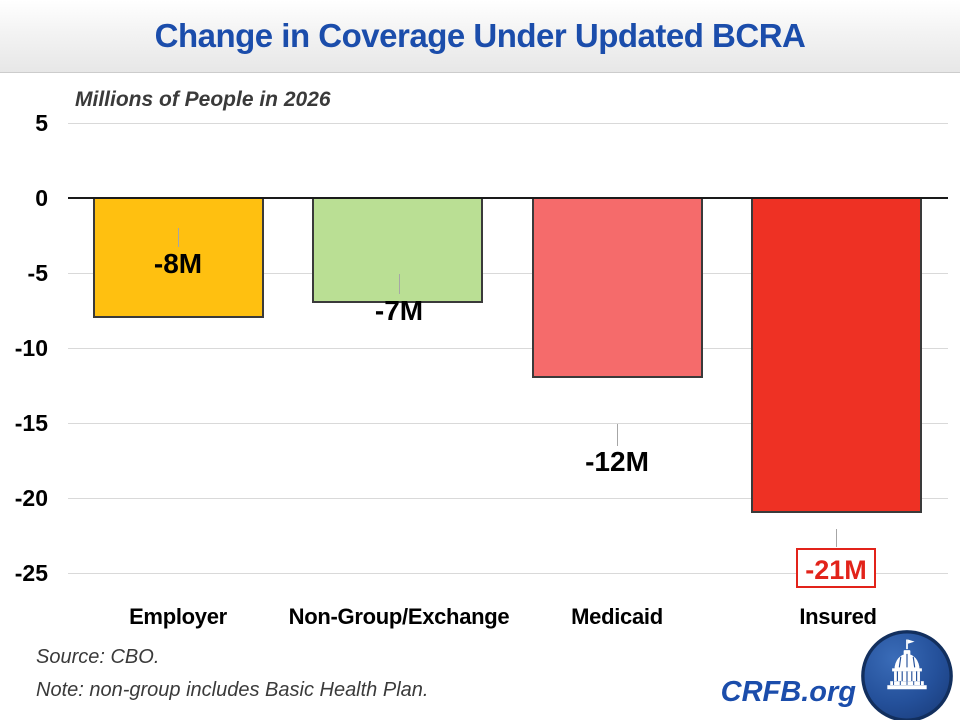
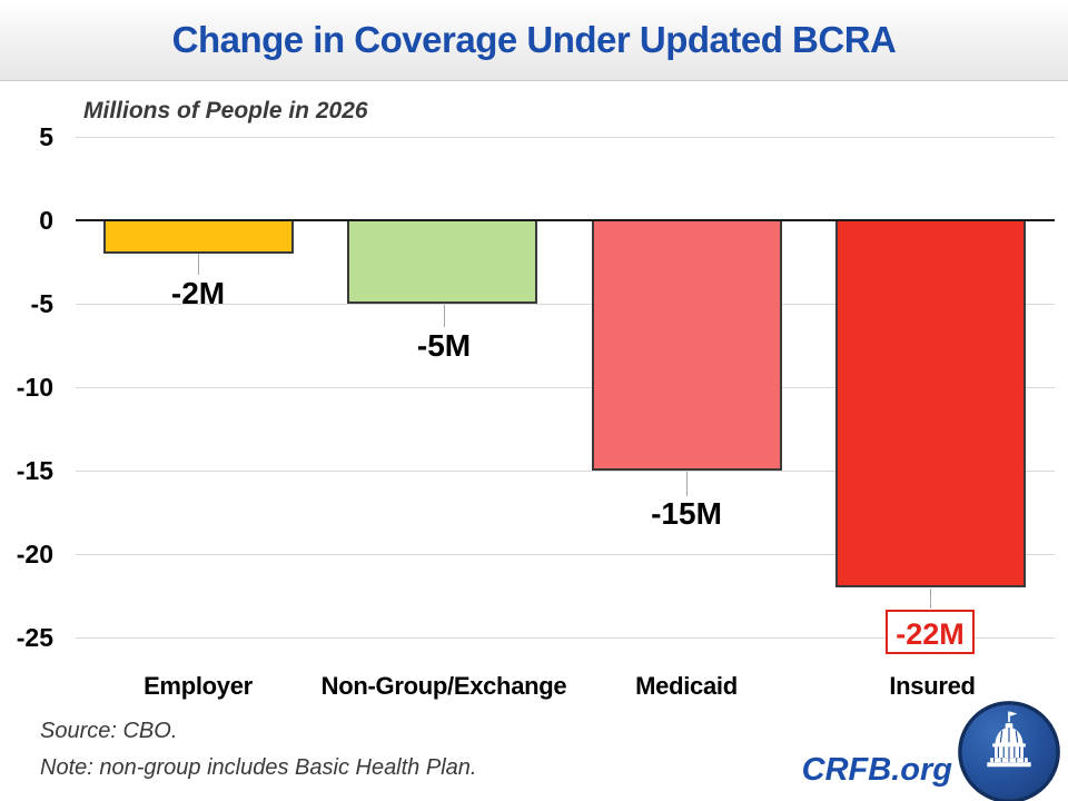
Employer: -8M -> -2M
Non-Group/Exchange: -7M -> -5M
Medicaid: -12M -> -15M
Insured: -21M -> -22M
